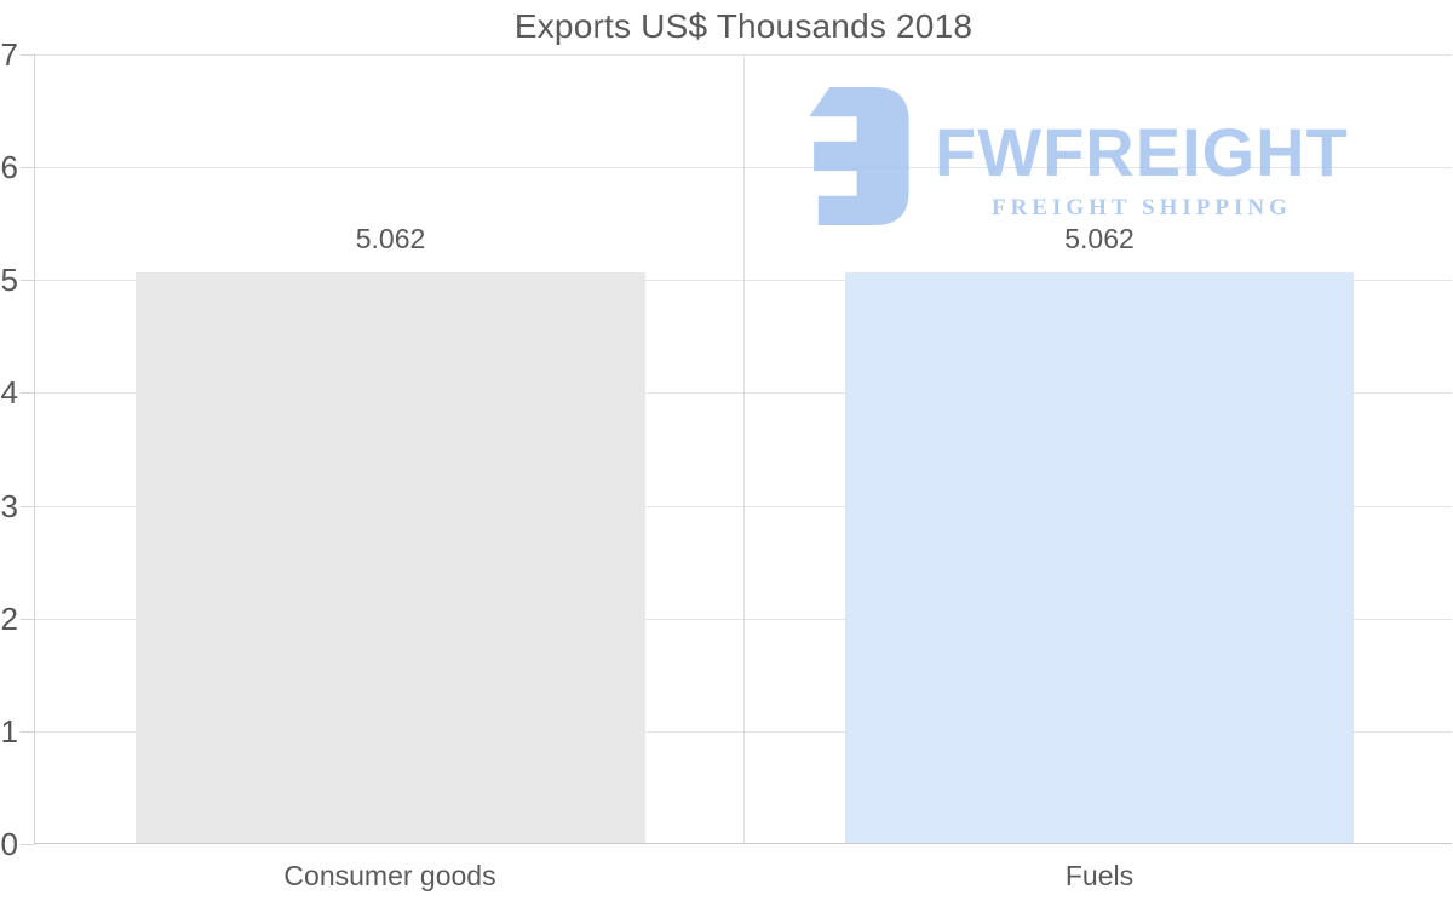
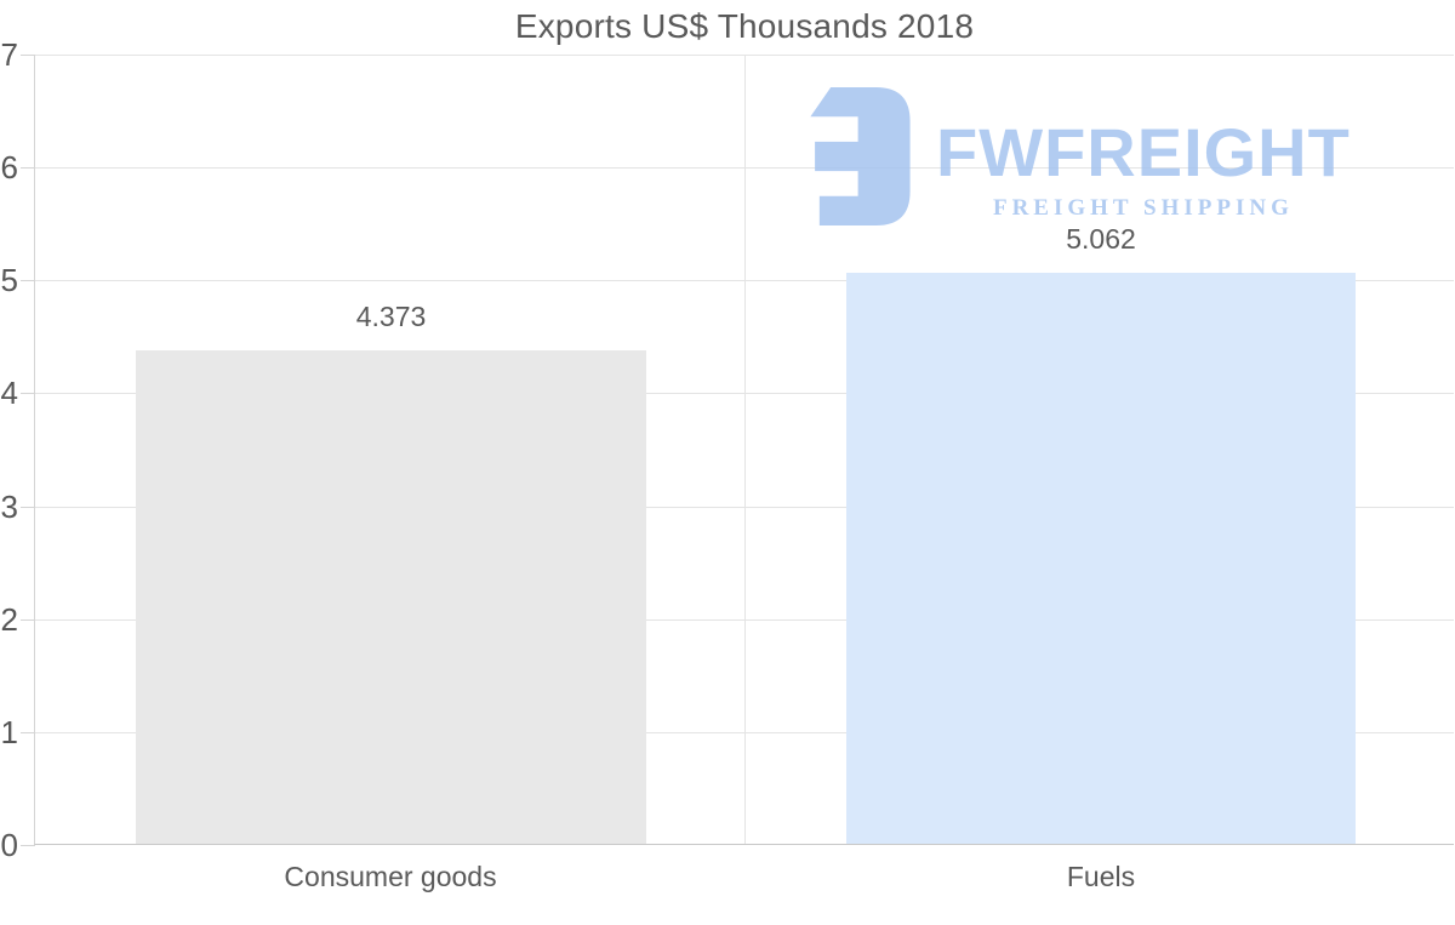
Consumer goods: 5.062 -> 4.373
